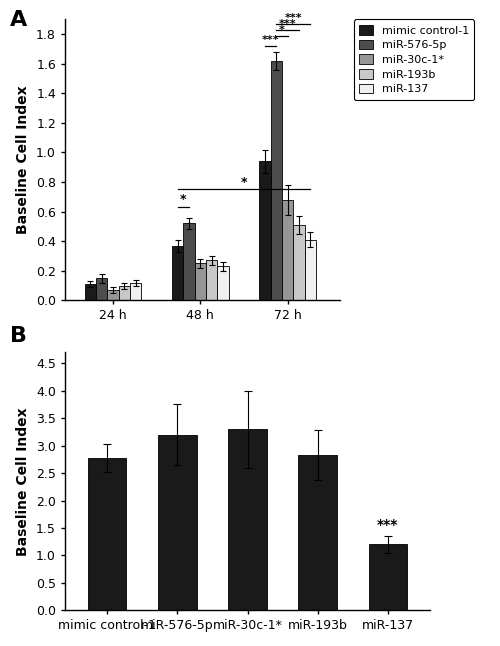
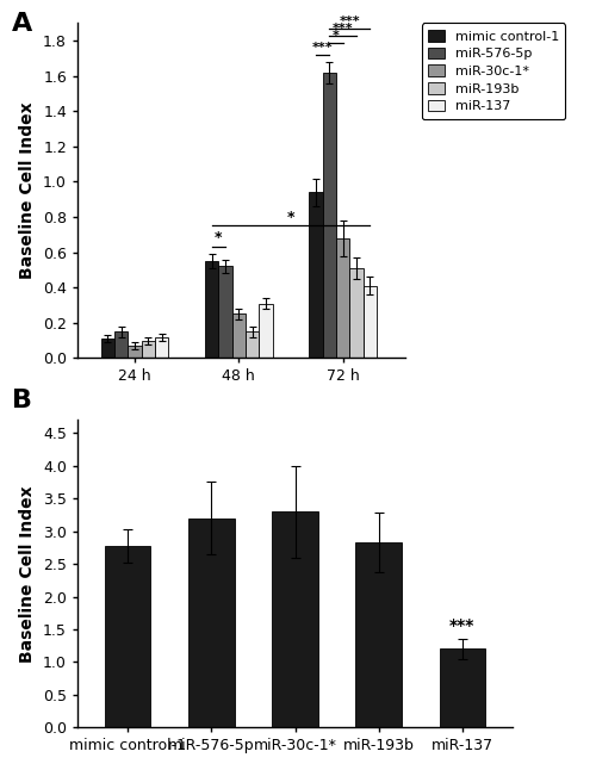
mimic control-1/48 h: 0.37 -> 0.55
miR-193b/48 h: 0.27 -> 0.15
miR-137/48 h: 0.23 -> 0.31
